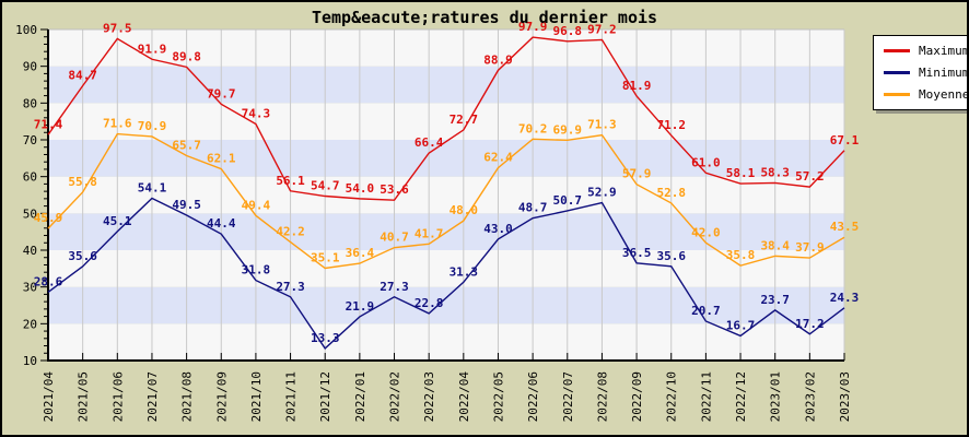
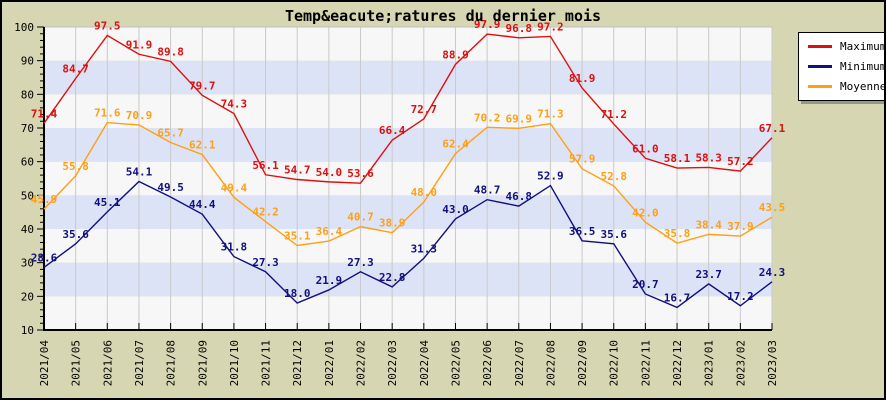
Minimum/2021/12: 13.3 -> 18.0
Moyenne/2022/03: 41.7 -> 38.9
Minimum/2022/07: 50.7 -> 46.8
